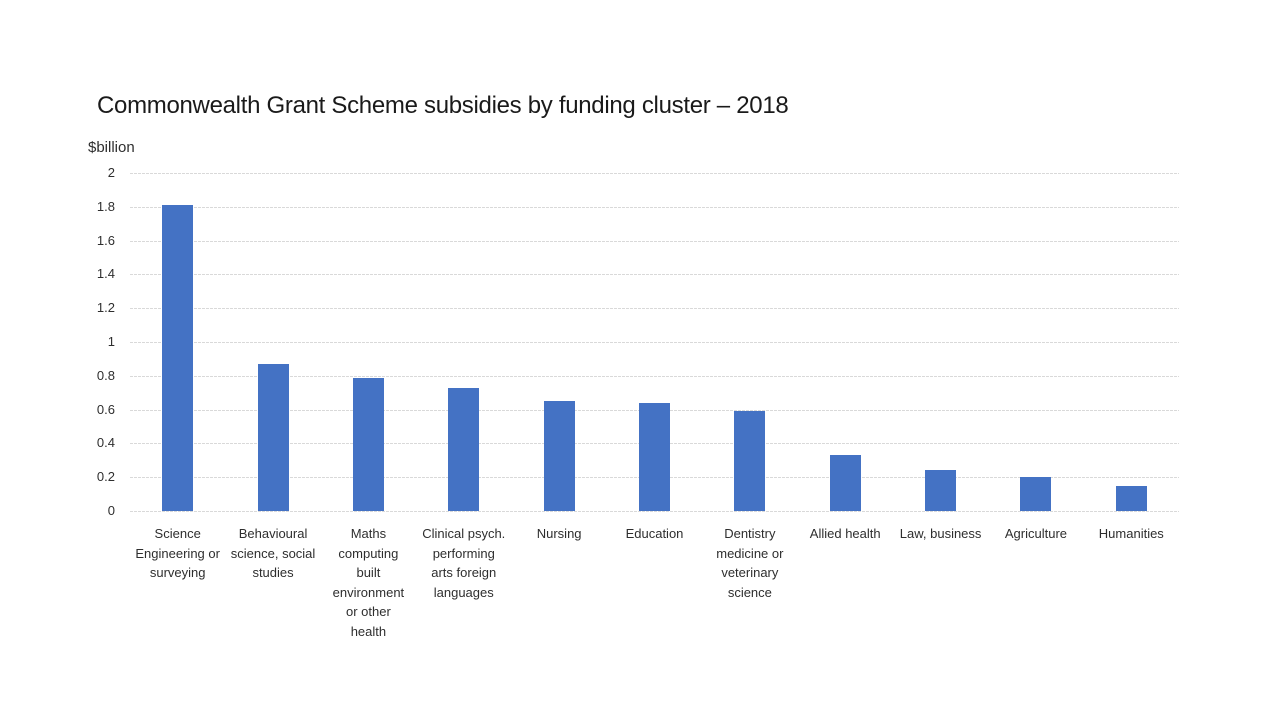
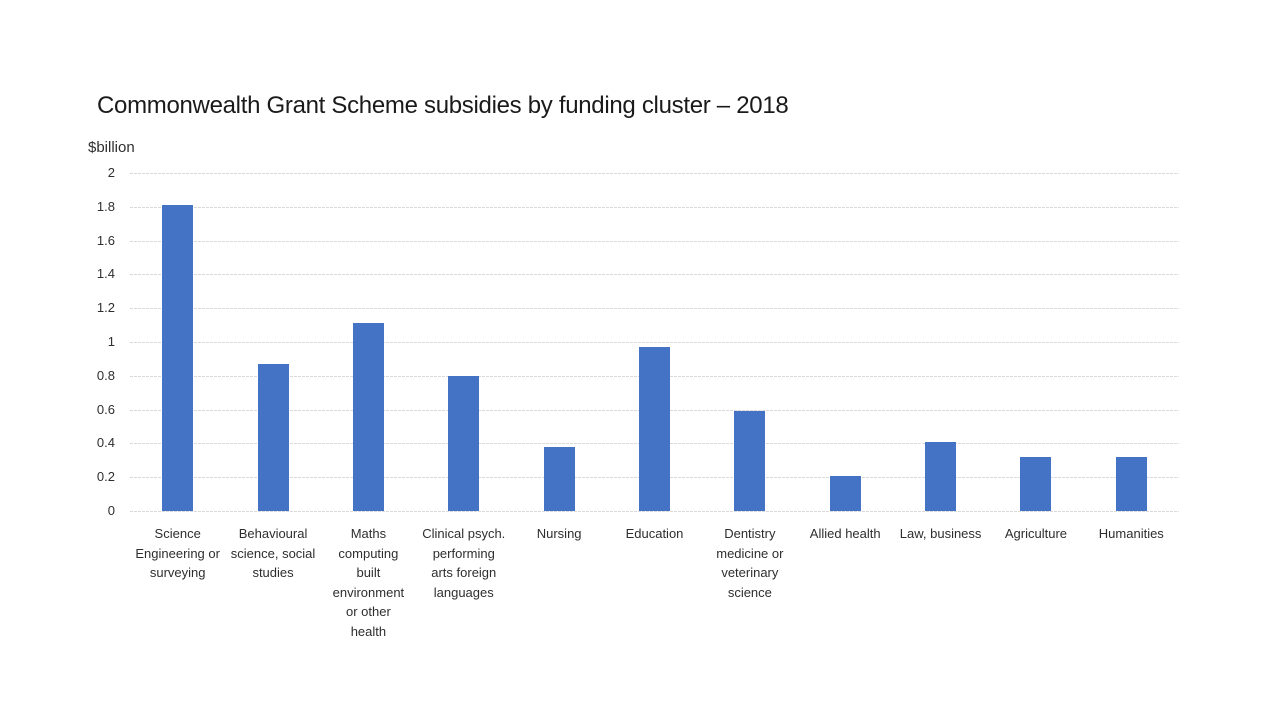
Maths computing built environment or other health: 0.79 -> 1.11
Clinical psych. performing arts foreign languages: 0.73 -> 0.80
Nursing: 0.65 -> 0.38
Education: 0.64 -> 0.97
Allied health: 0.33 -> 0.21
Law, business: 0.24 -> 0.41
Agriculture: 0.20 -> 0.32
Humanities: 0.15 -> 0.32
